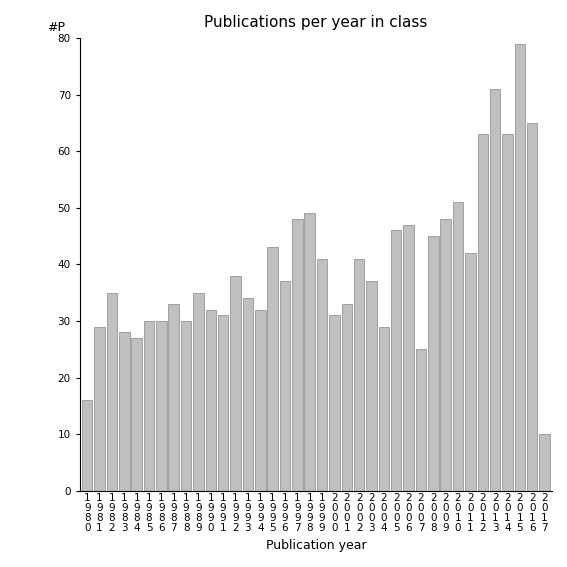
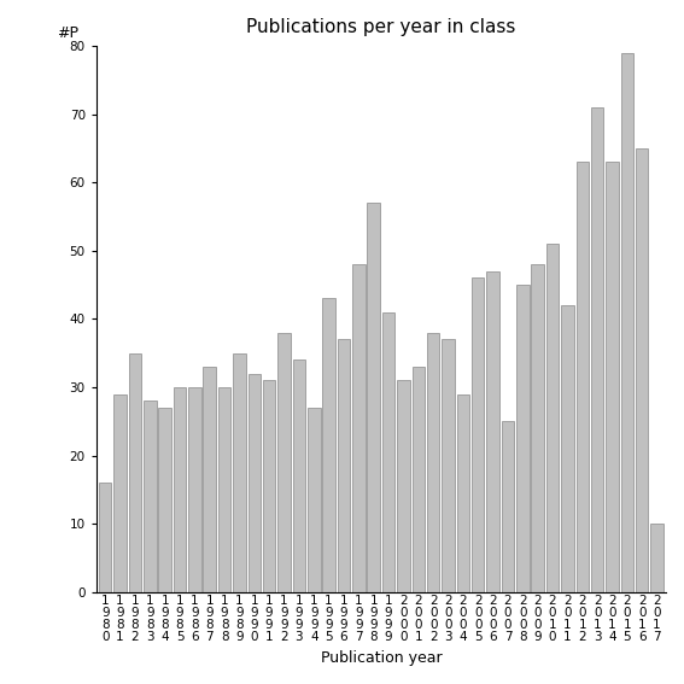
1 9 9 4: 32 -> 27
1 9 9 8: 49 -> 57
2 0 0 2: 41 -> 38
